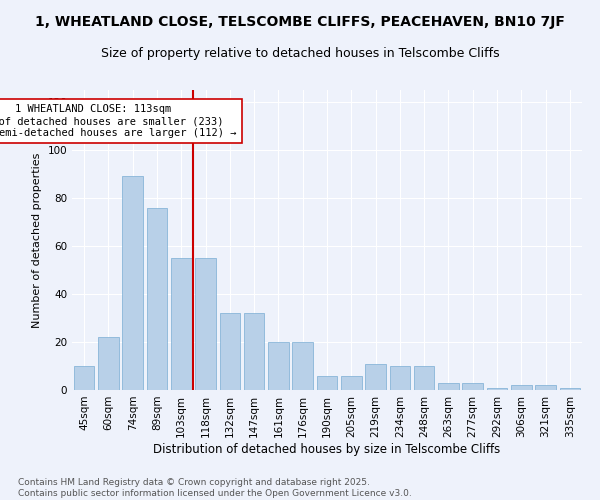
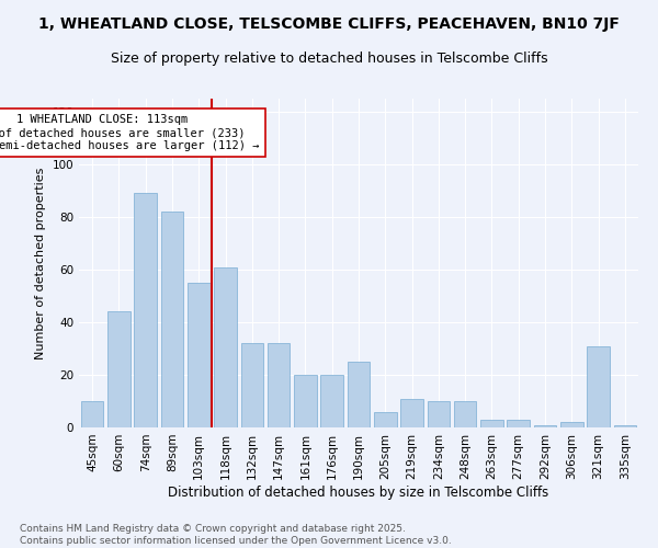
60sqm: 22 -> 44
89sqm: 76 -> 82
118sqm: 55 -> 61
190sqm: 6 -> 25
321sqm: 2 -> 31
